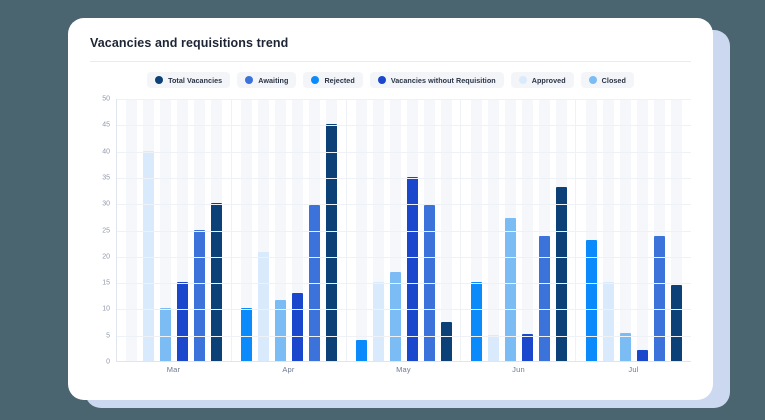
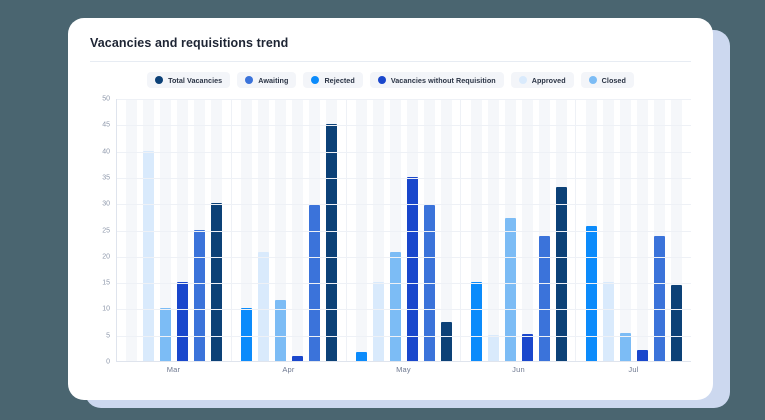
Vacancies without Requisition/Apr: 13 -> 1
Rejected/May: 4 -> 2
Closed/May: 17 -> 21
Rejected/Jul: 23 -> 26
